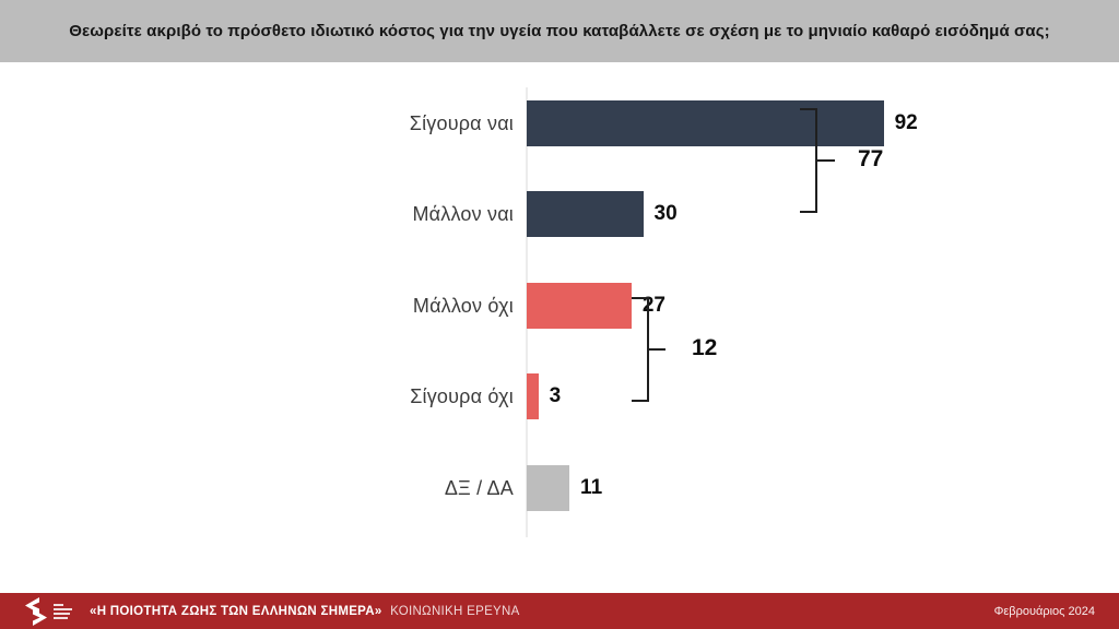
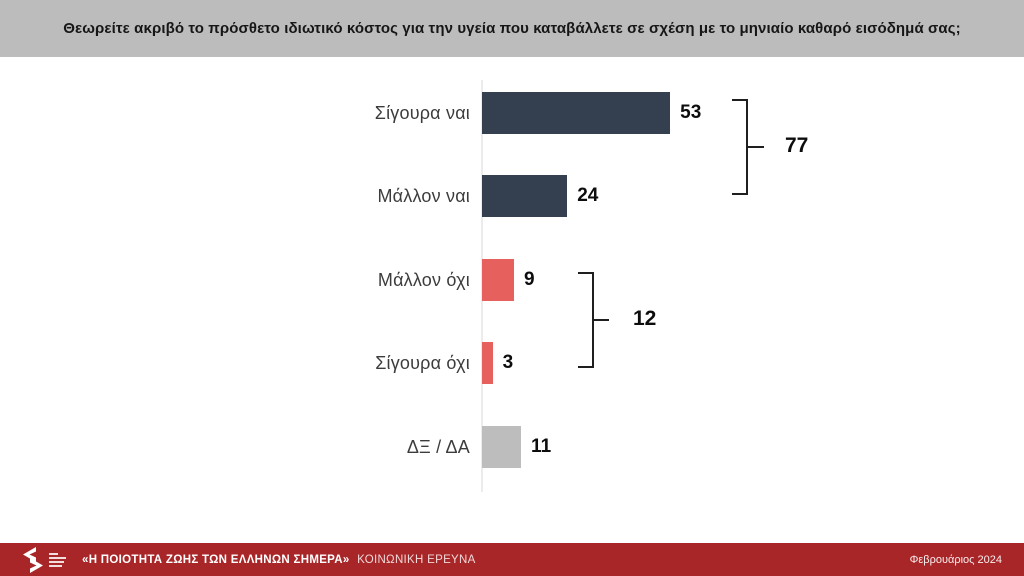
Σίγουρα ναι: 92 -> 53
Μάλλον ναι: 30 -> 24
Μάλλον όχι: 27 -> 9
